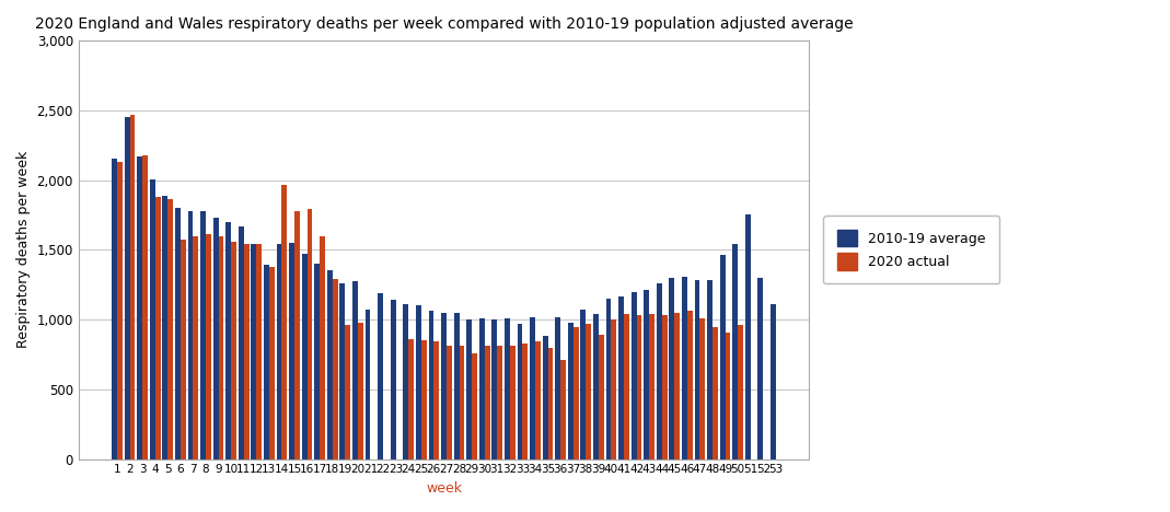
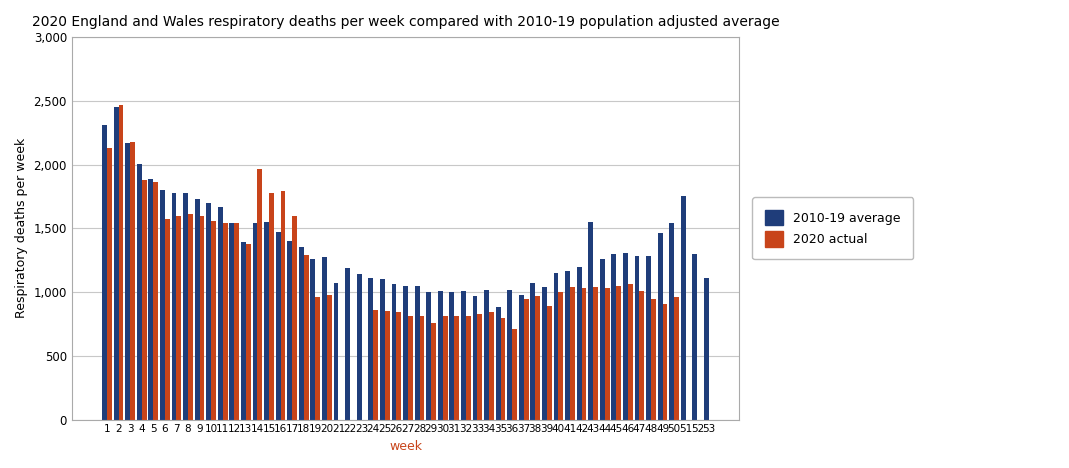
2010-19 average/1: 2,150 -> 2,310
2010-19 average/43: 1,220 -> 1,550
